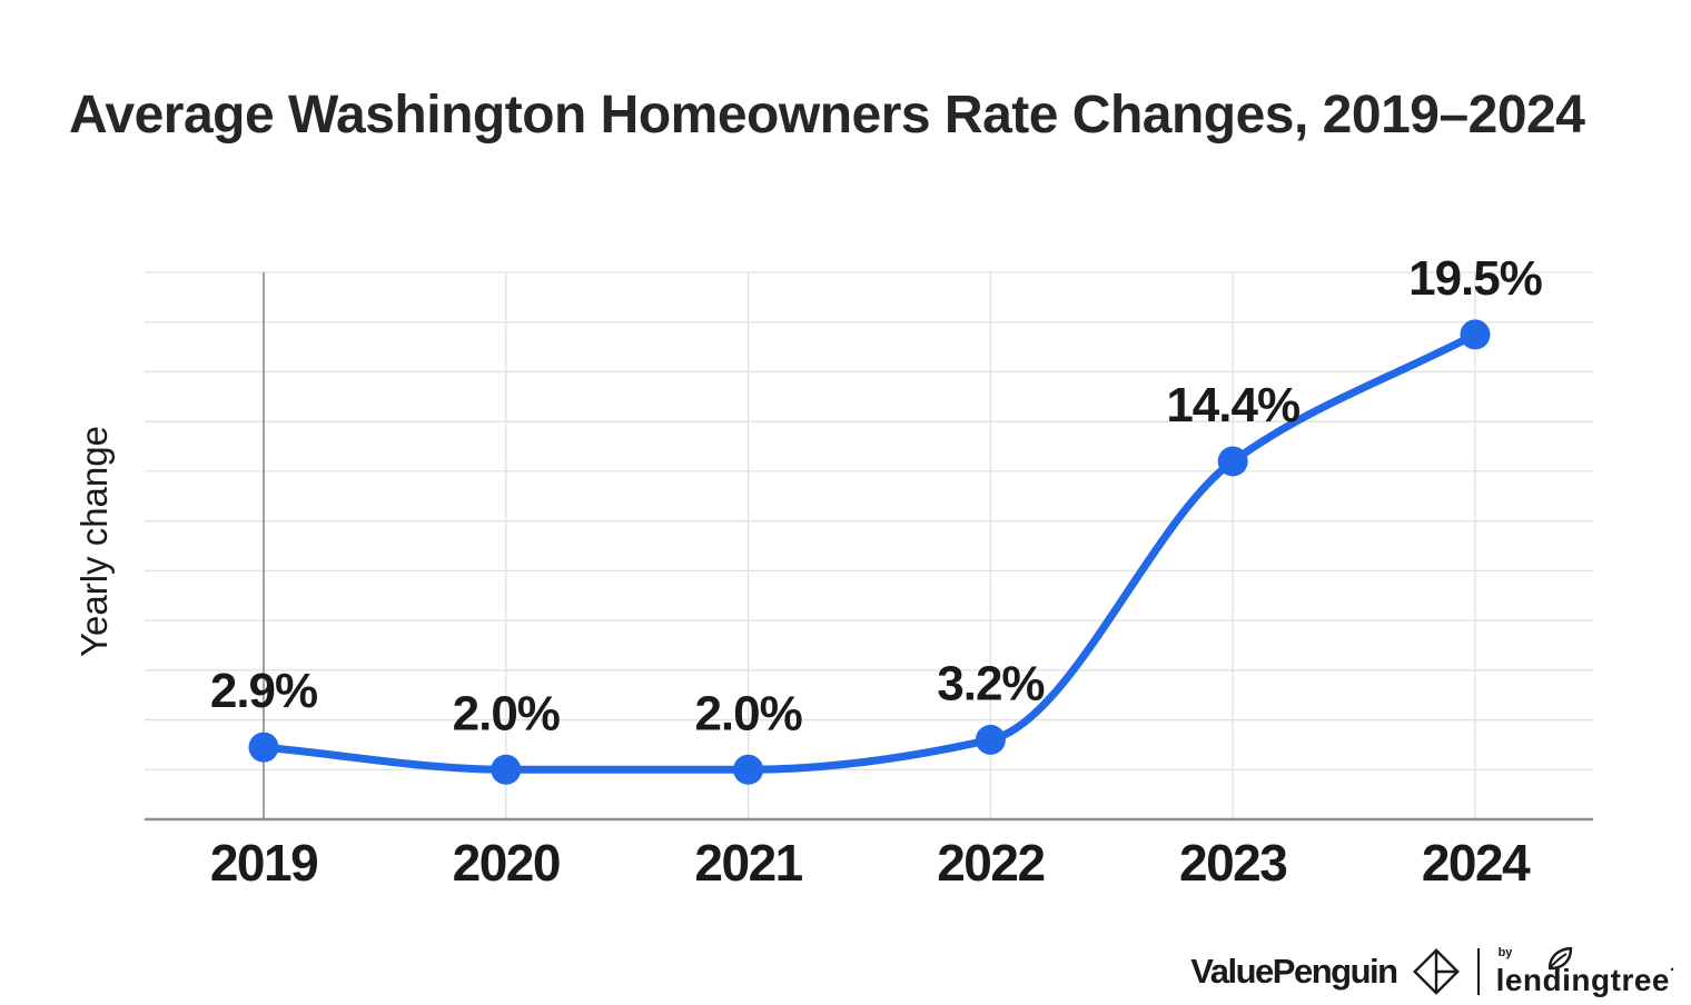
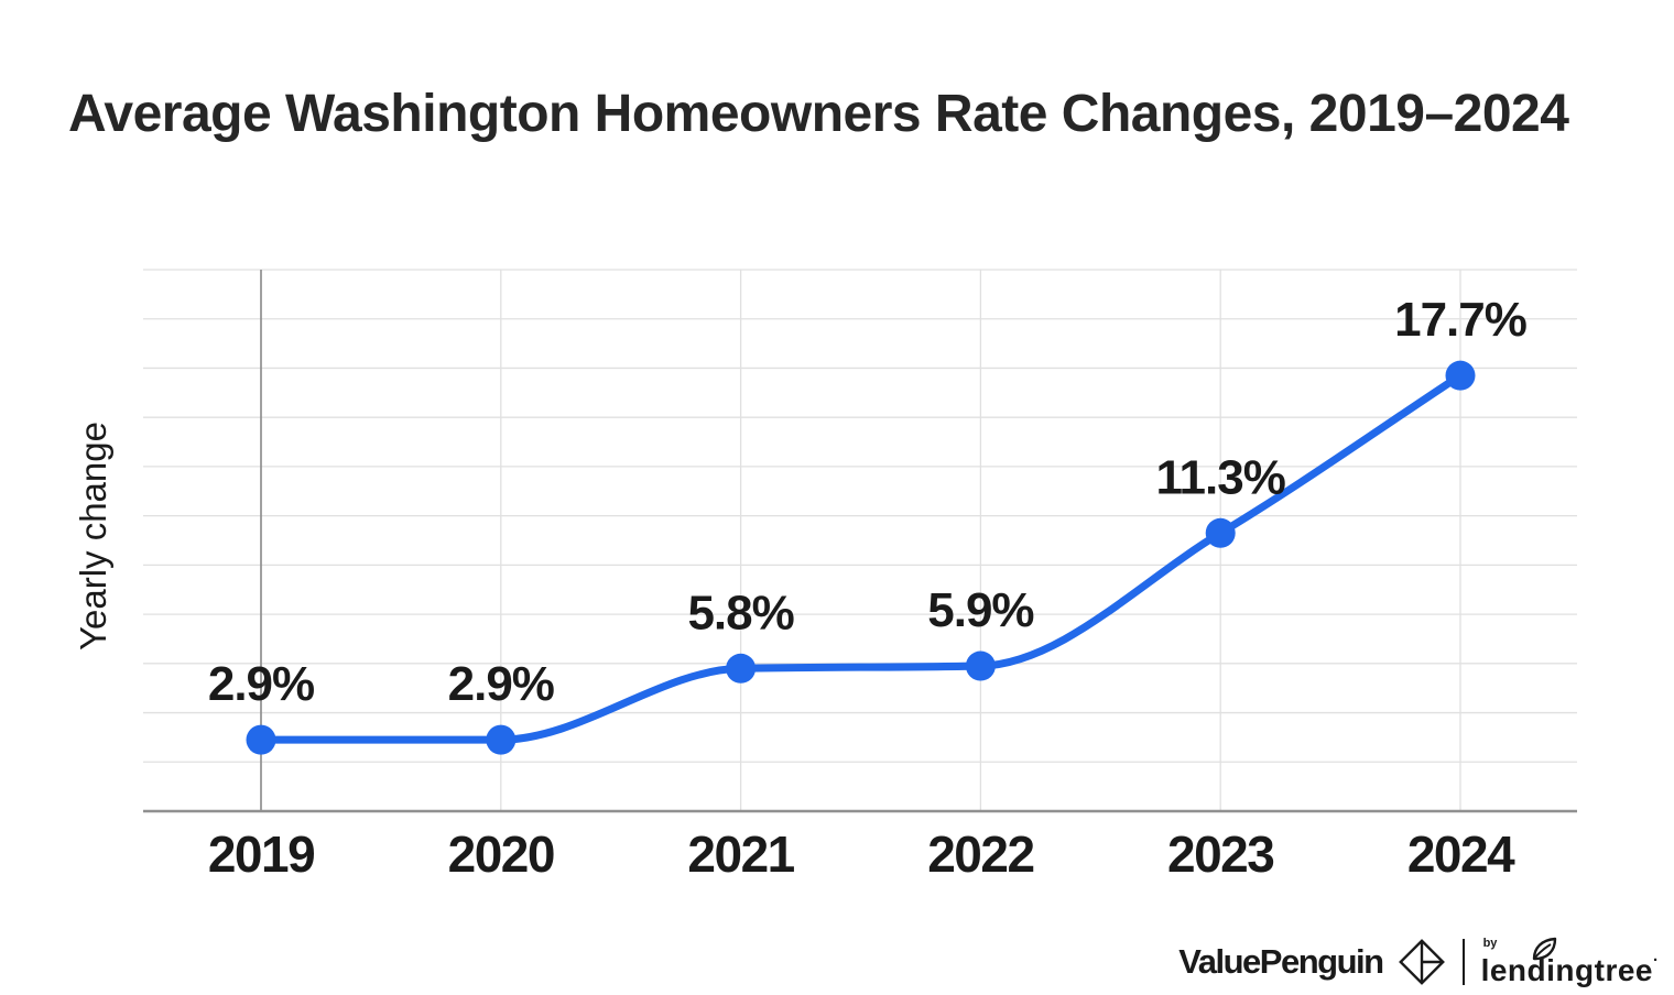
2020: 2.0% -> 2.9%
2021: 2.0% -> 5.8%
2022: 3.2% -> 5.9%
2023: 14.4% -> 11.3%
2024: 19.5% -> 17.7%
